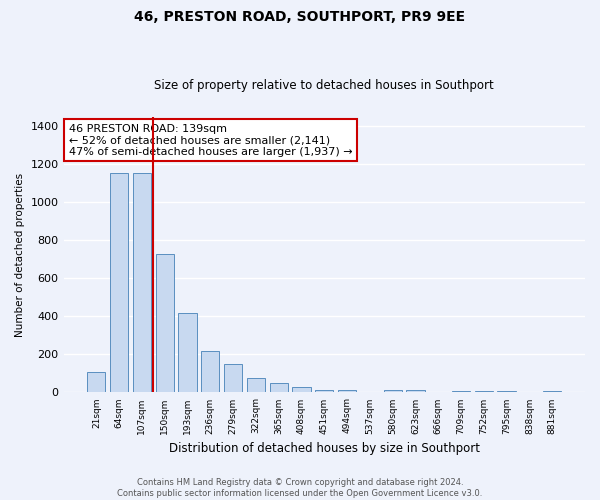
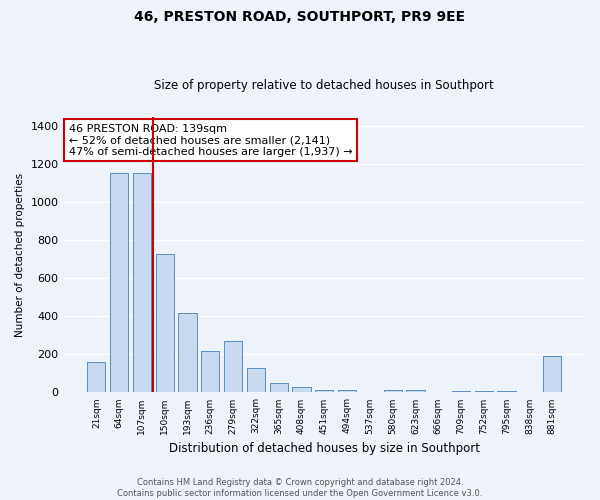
21sqm: 110 -> 160
279sqm: 150 -> 270
322sqm: 80 -> 130
881sqm: 10 -> 190
